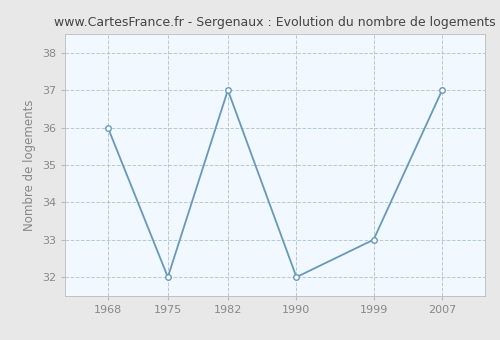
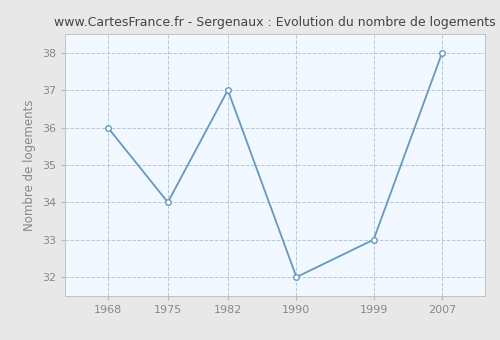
1975: 32 -> 34
2007: 37 -> 38
